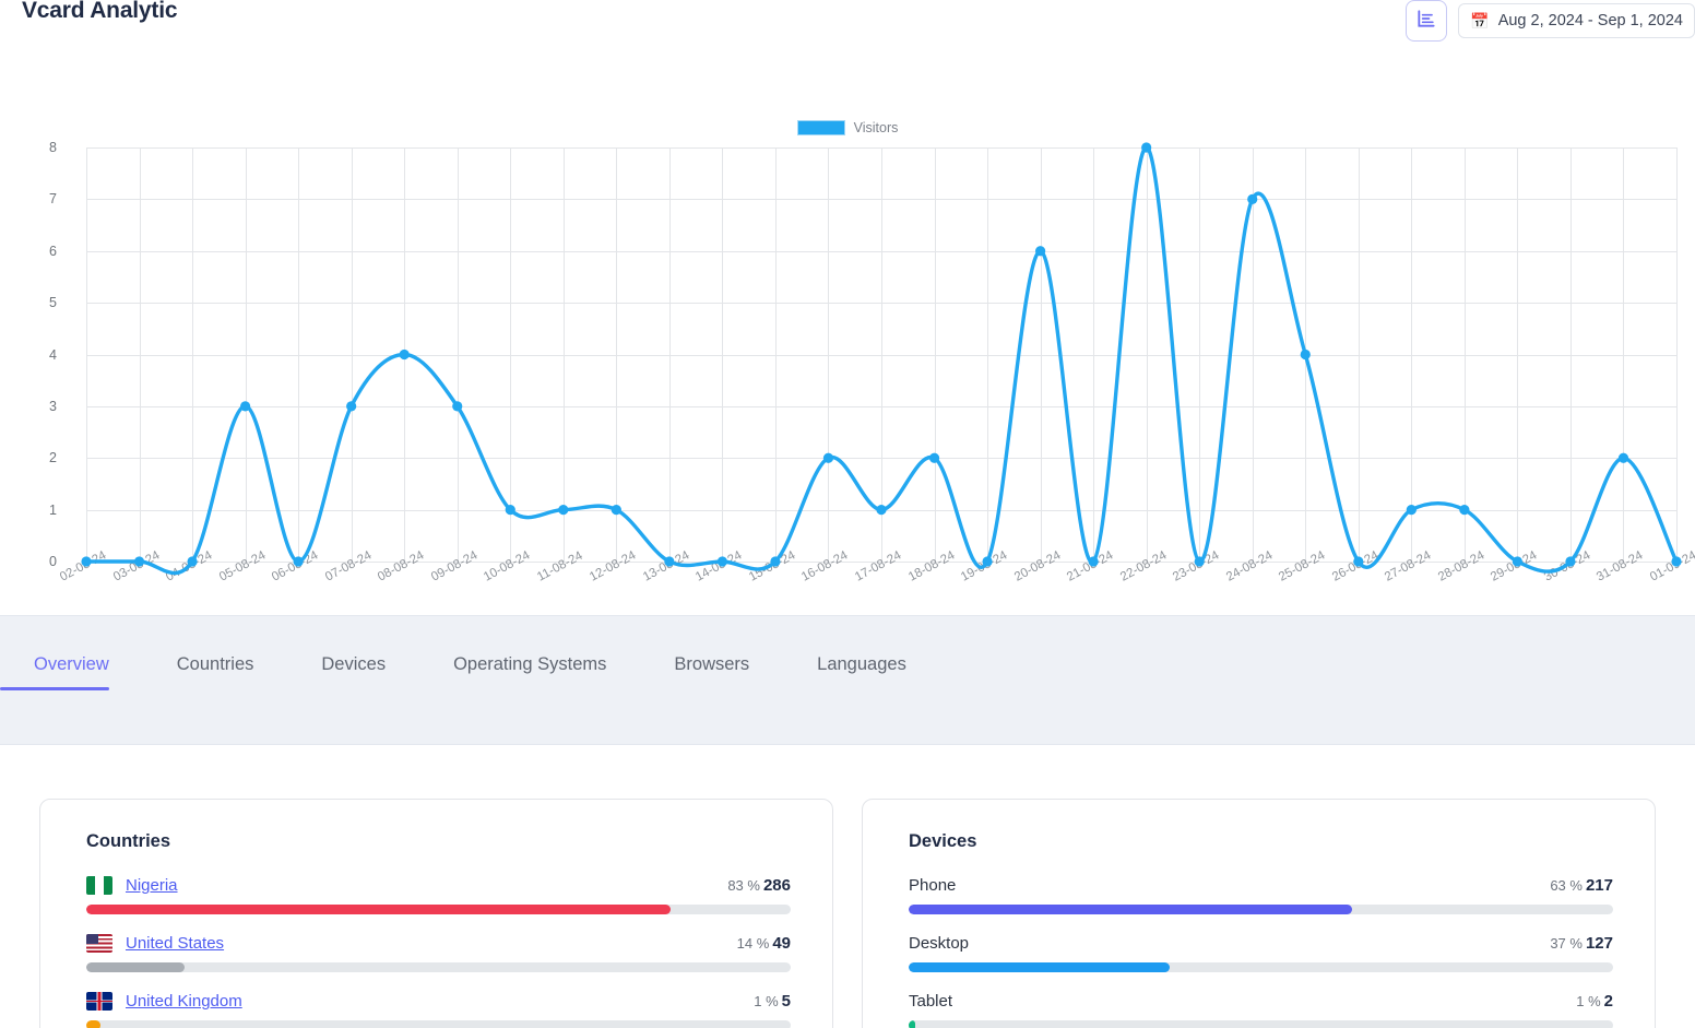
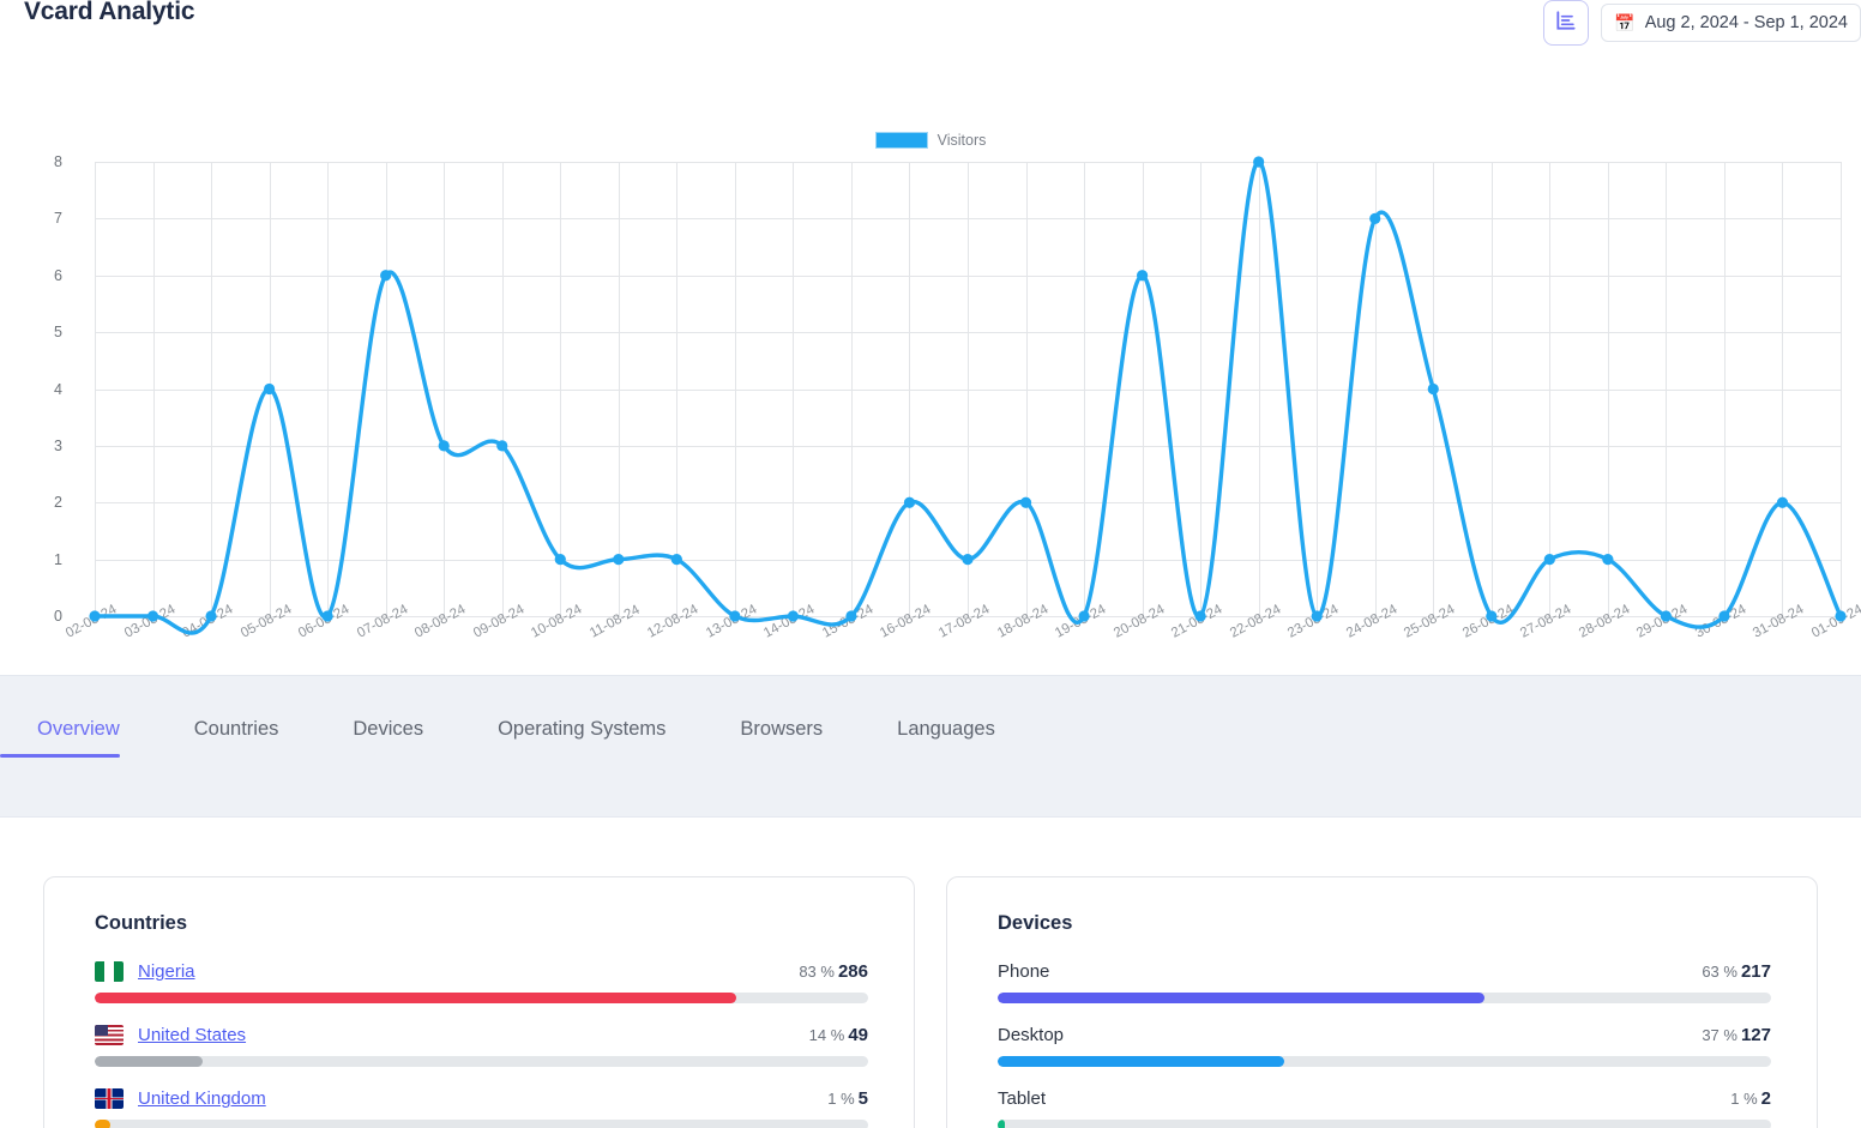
05-08-24: 3 -> 4
07-08-24: 3 -> 6
08-08-24: 4 -> 3
